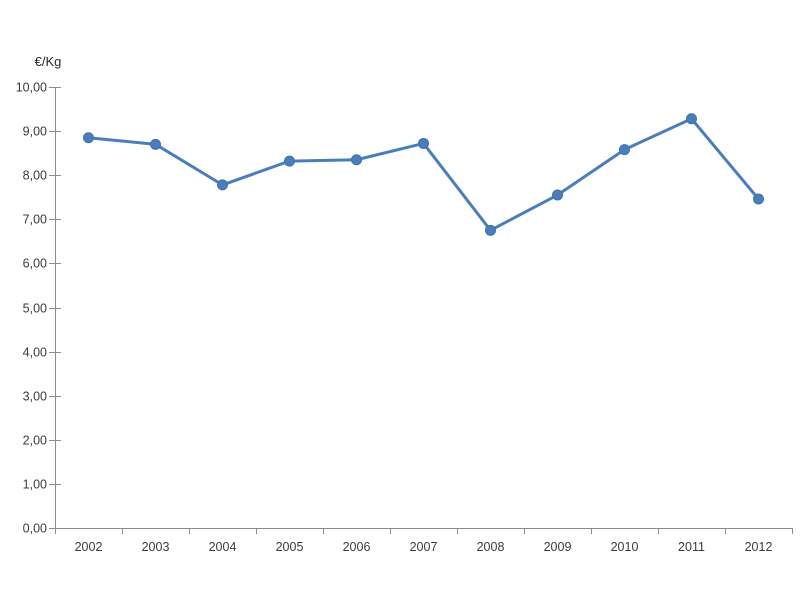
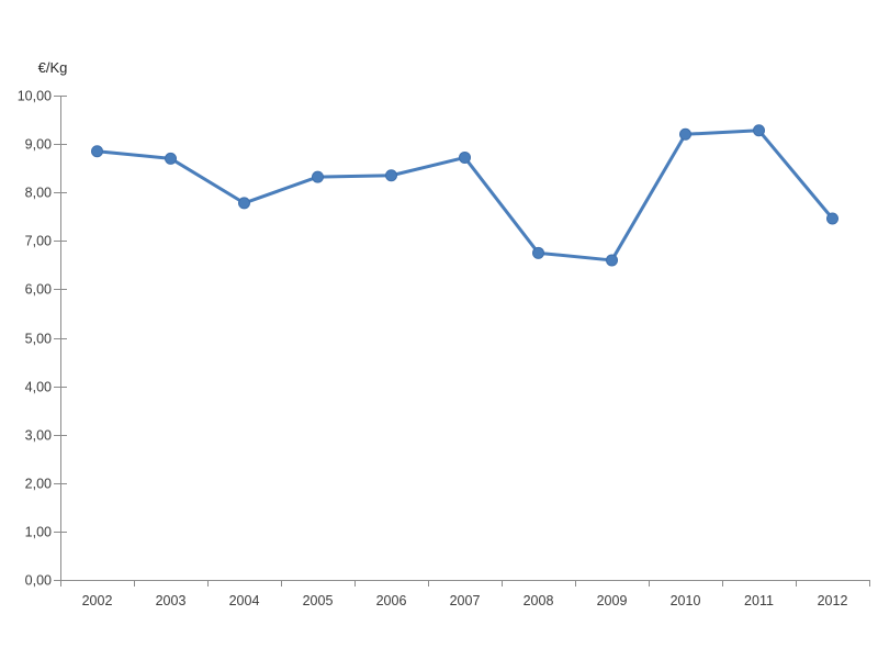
2009: 7,5 -> 6,6
2010: 8,6 -> 9,2
